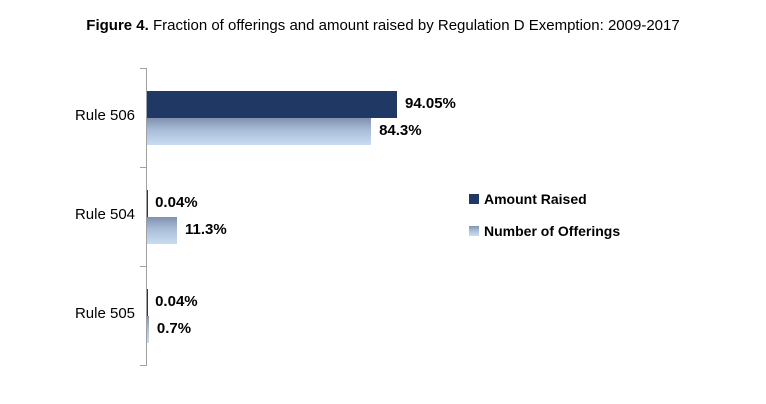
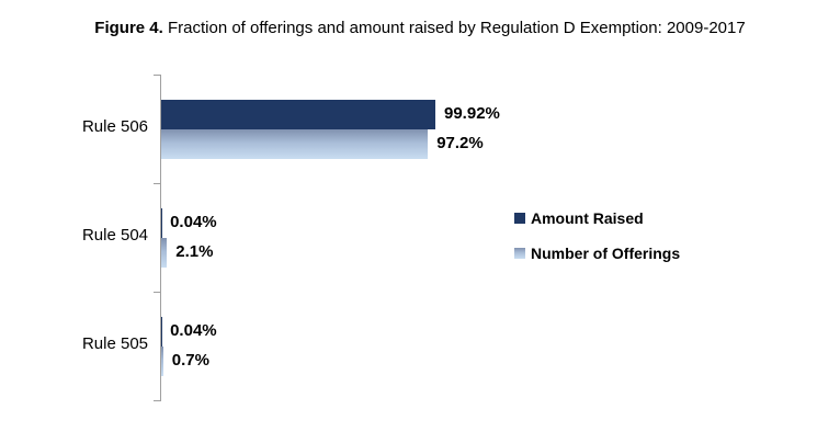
Amount Raised/Rule 506: 94.05% -> 99.92%
Number of Offerings/Rule 506: 84.3% -> 97.2%
Number of Offerings/Rule 504: 11.3% -> 2.1%
